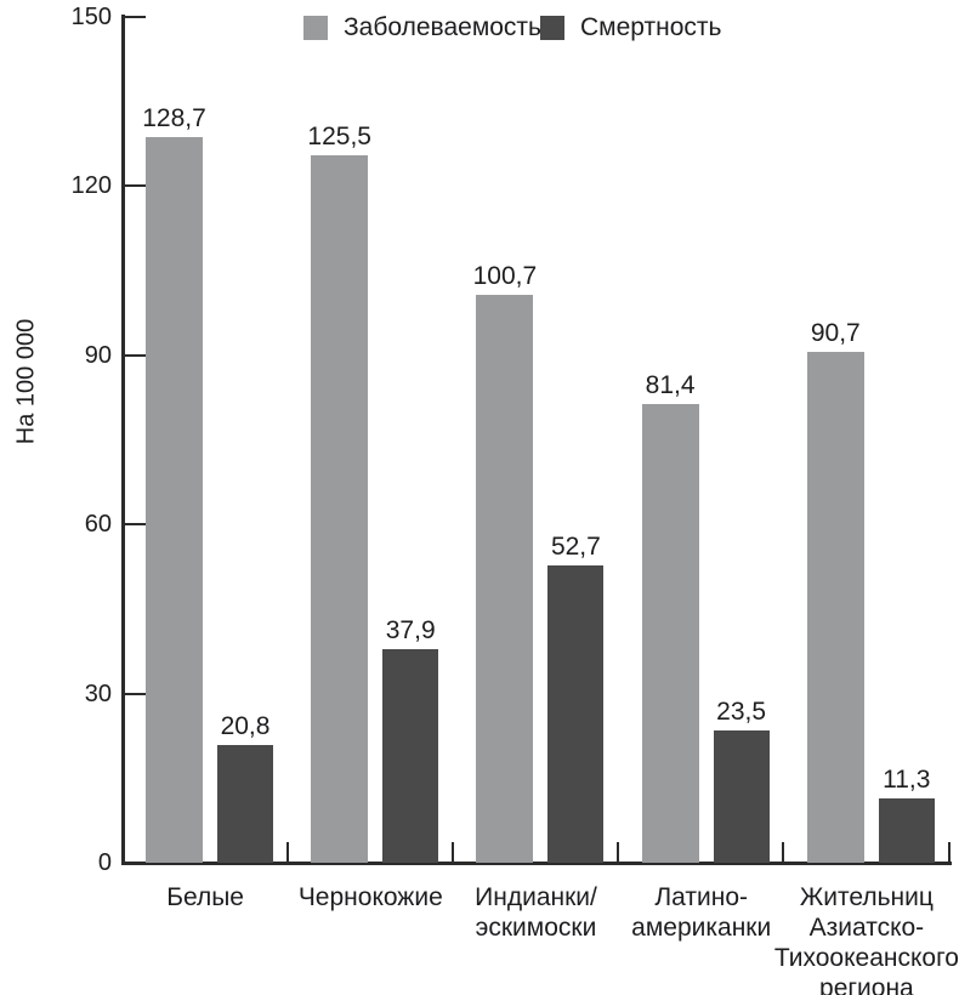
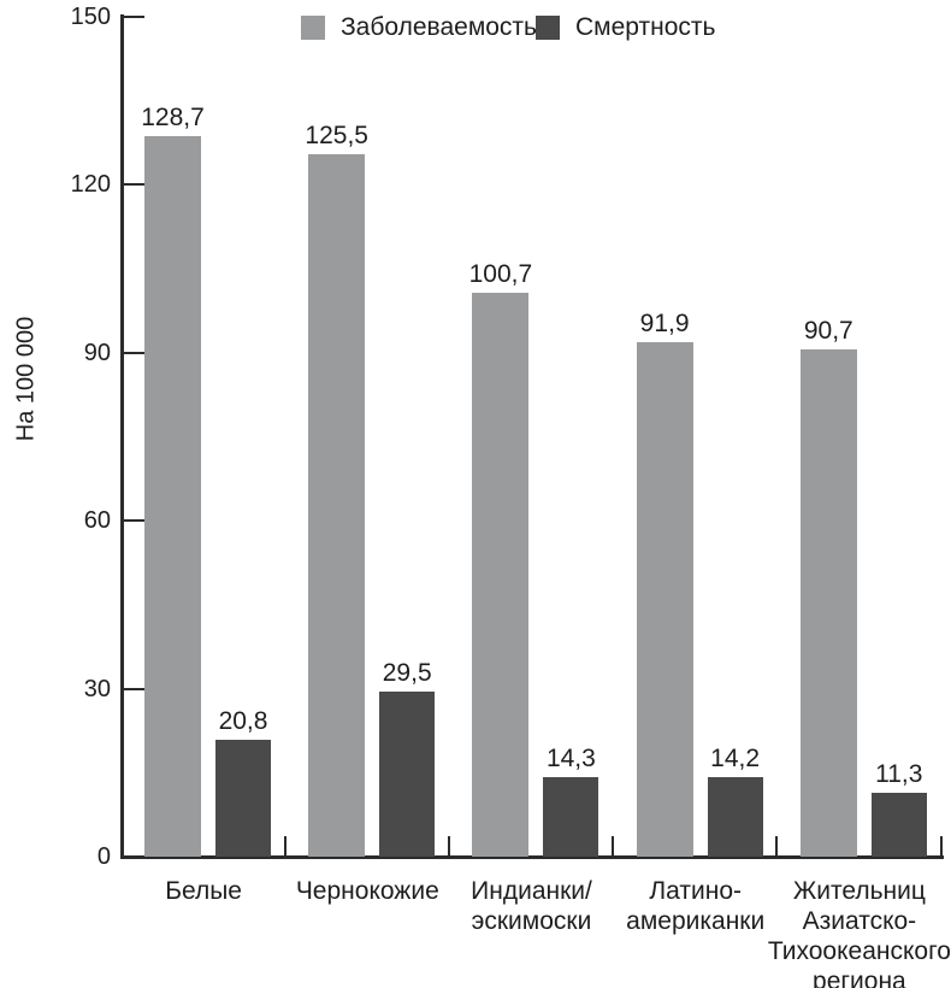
Смертность/Чернокожие: 37,9 -> 29,5
Смертность/Индианки/эскимоски: 52,7 -> 14,3
Заболеваемость/Латино-американки: 81,4 -> 91,9
Смертность/Латино-американки: 23,5 -> 14,2
